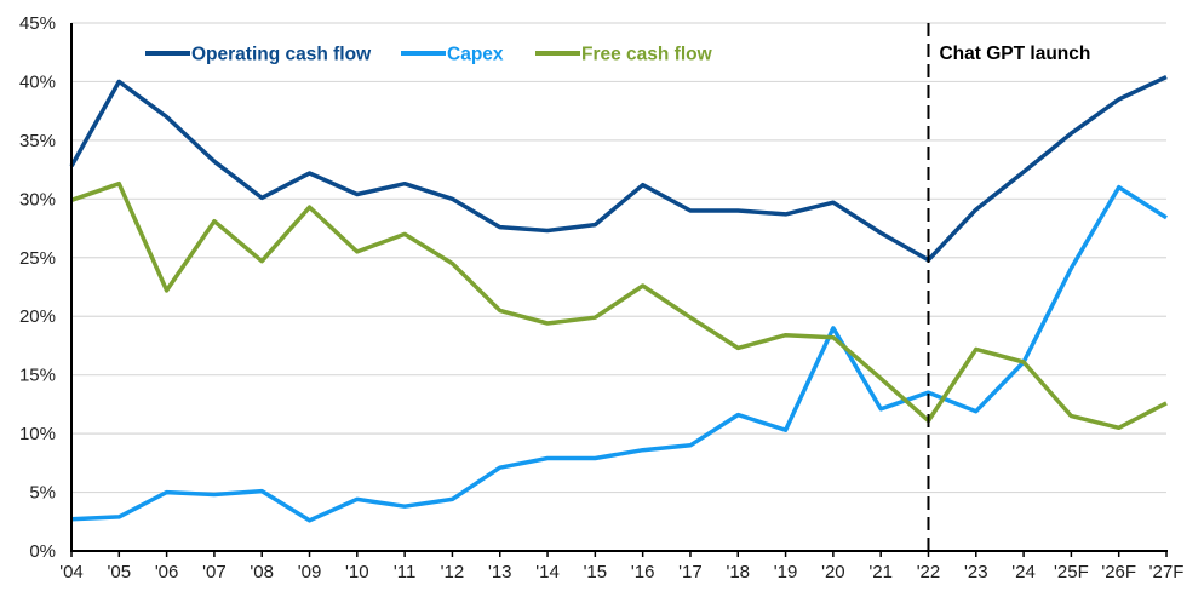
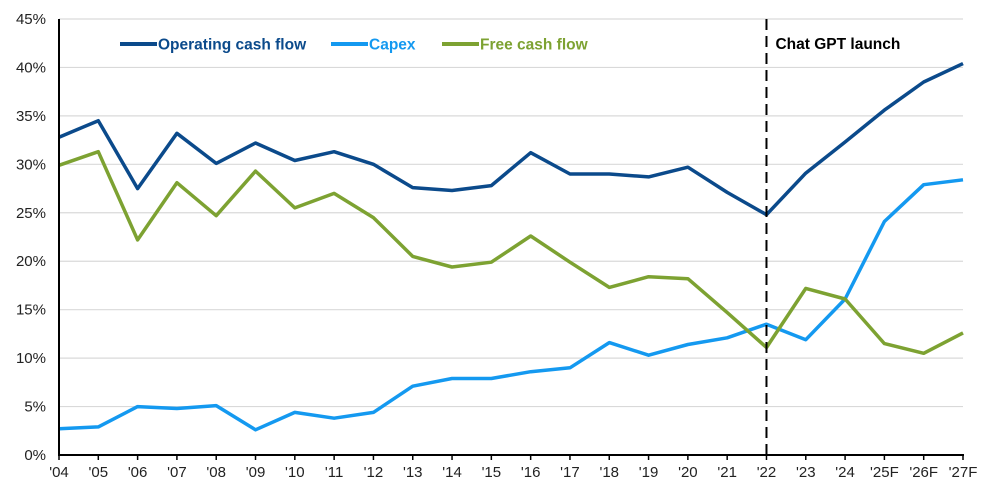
Operating cash flow/'05: 40% -> 34%
Operating cash flow/'06: 37% -> 28%
Capex/'20: 19% -> 11%
Capex/'26F: 31% -> 28%
